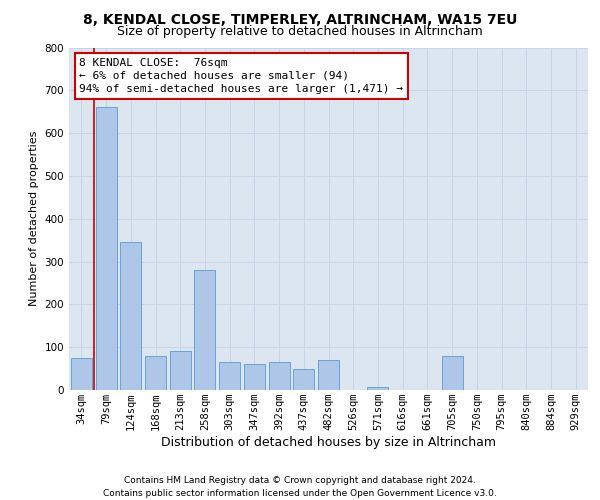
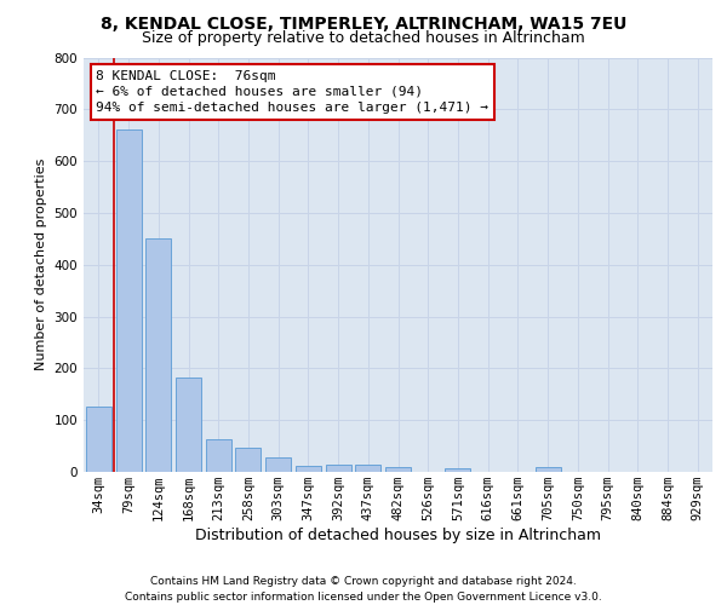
34sqm: 75 -> 127
124sqm: 345 -> 450
168sqm: 80 -> 183
213sqm: 90 -> 62
258sqm: 280 -> 47
303sqm: 65 -> 29
347sqm: 60 -> 12
392sqm: 65 -> 15
437sqm: 50 -> 14
482sqm: 70 -> 9
705sqm: 80 -> 9
